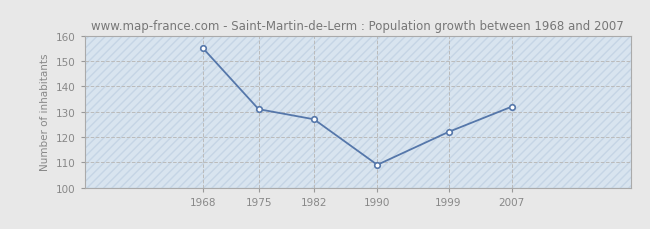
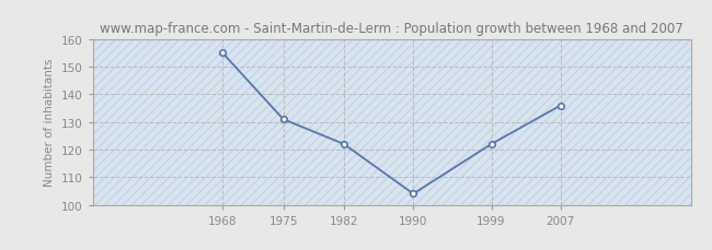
1982: 127 -> 122
1990: 109 -> 104
2007: 132 -> 136
